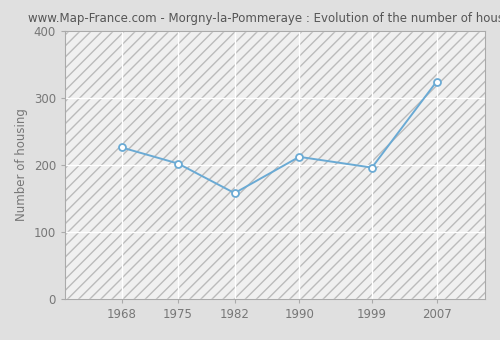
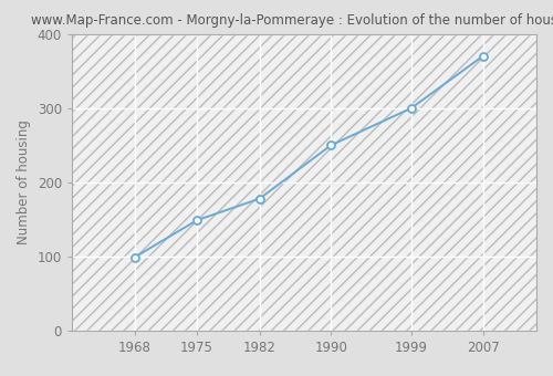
1968: 226 -> 99
1975: 202 -> 149
1982: 158 -> 178
1990: 212 -> 250
1999: 196 -> 300
2007: 324 -> 370
